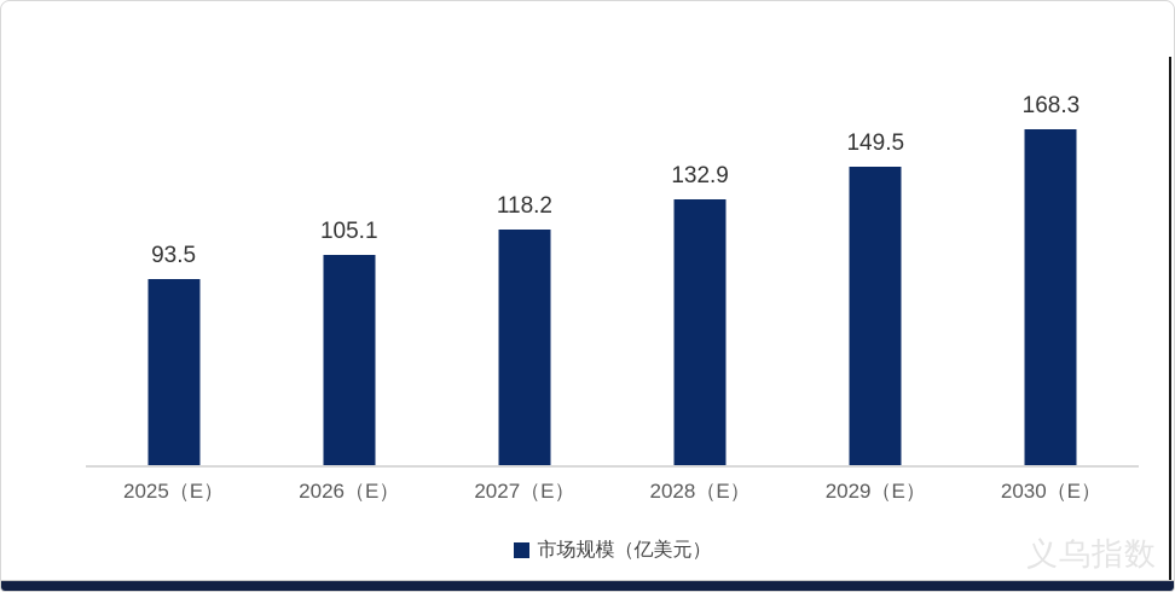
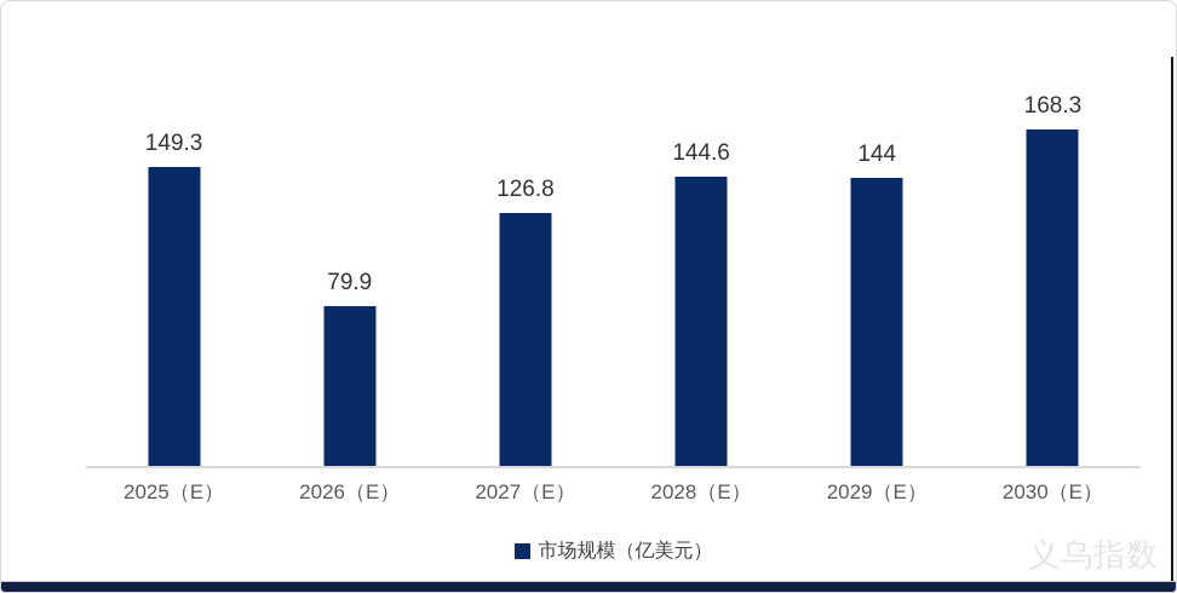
2025（E）: 93.5 -> 149.3
2026（E）: 105.1 -> 79.9
2027（E）: 118.2 -> 126.8
2028（E）: 132.9 -> 144.6
2029（E）: 149.5 -> 144
